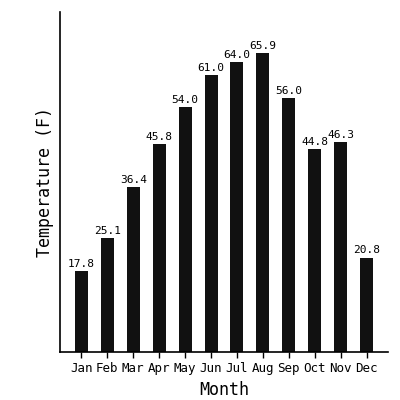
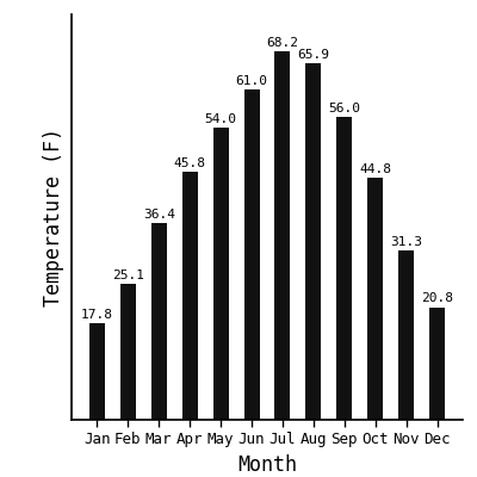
Jul: 64.0 -> 68.2
Nov: 46.3 -> 31.3
